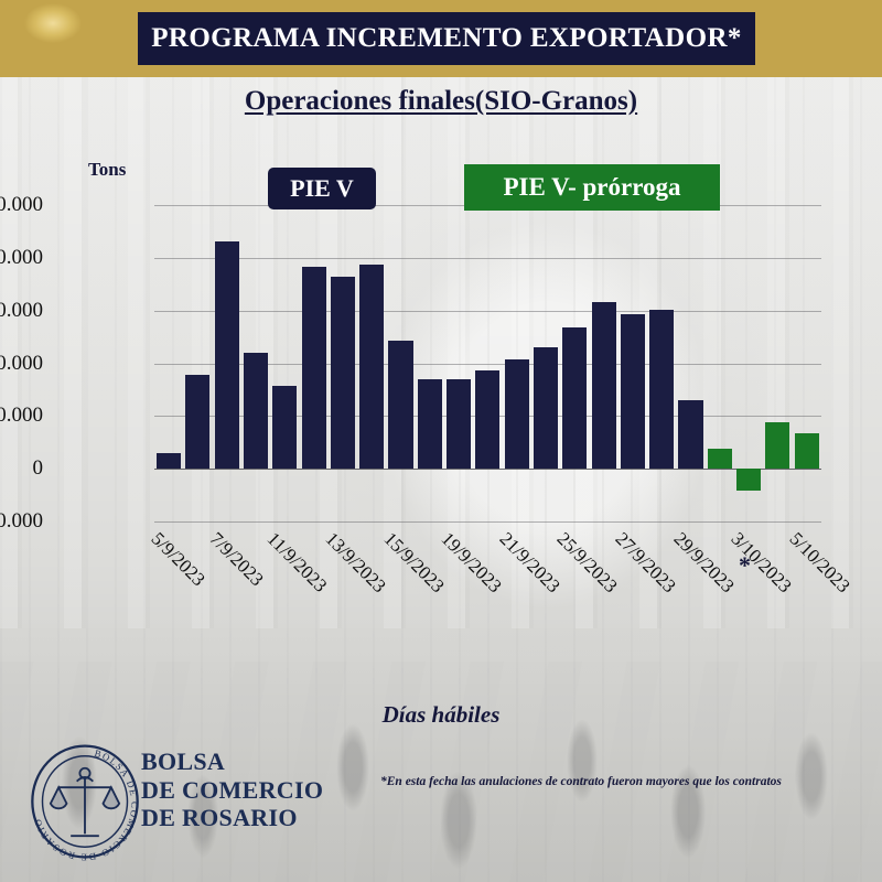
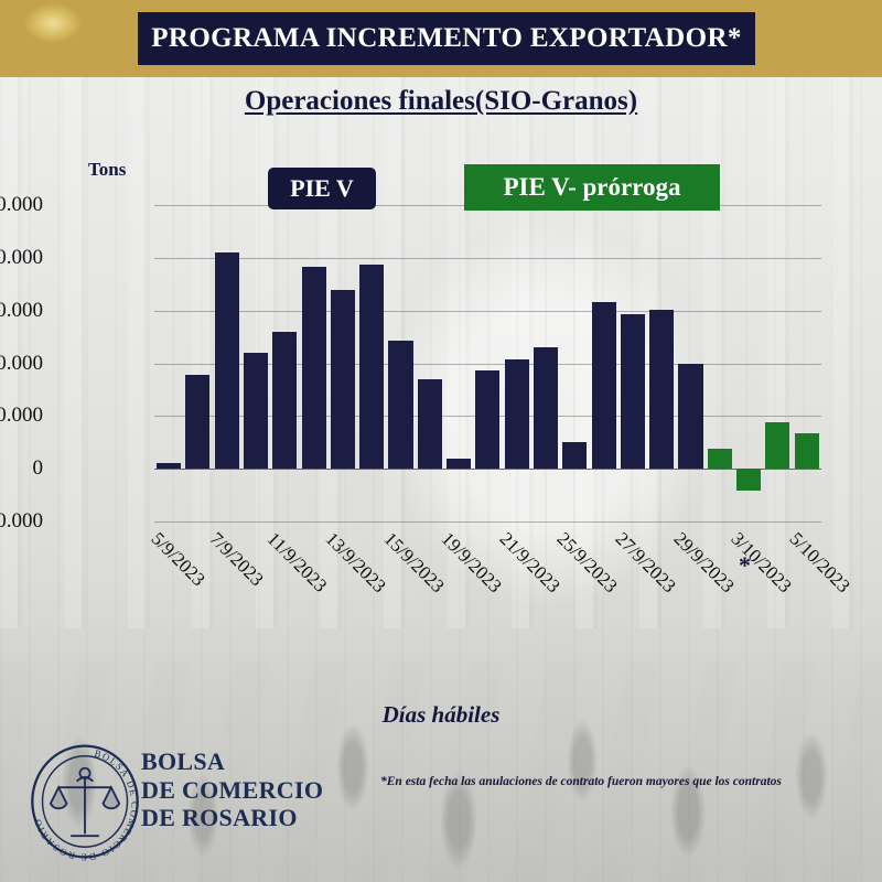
PIE V/5/9/2023: 30000 -> 10000
PIE V/7/9/2023: 430000 -> 410000
PIE V/11/9/2023: 160000 -> 260000
PIE V/13/9/2023: 360000 -> 340000
PIE V/19/9/2023: 170000 -> 20000
PIE V/25/9/2023: 270000 -> 50000
PIE V/29/9/2023: 130000 -> 200000
